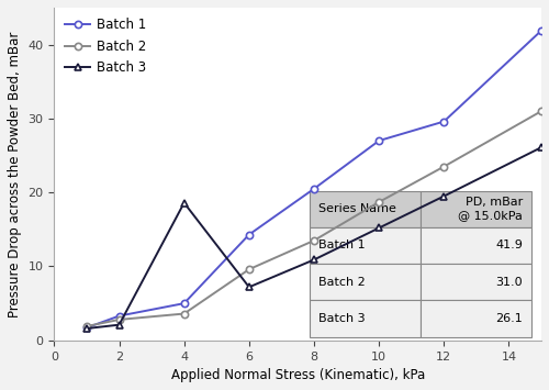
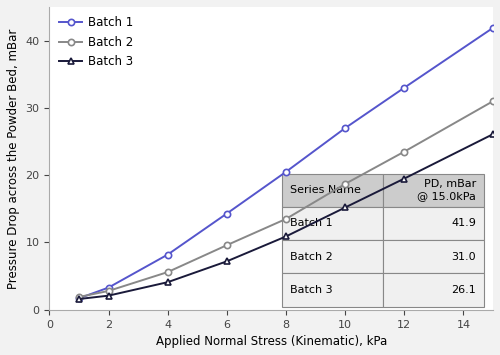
Batch 1/4: 5.0 -> 8.2
Batch 2/4: 3.6 -> 5.6
Batch 3/4: 18.6 -> 4.1
Batch 1/12: 29.6 -> 33.0
